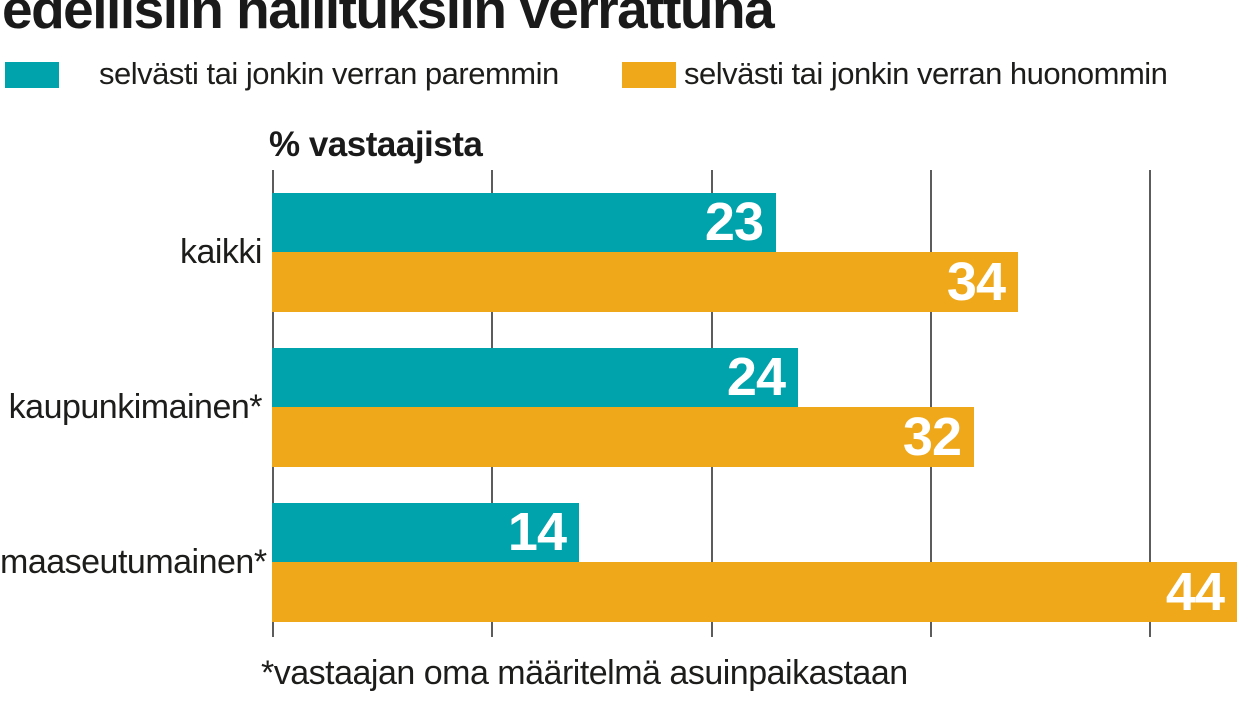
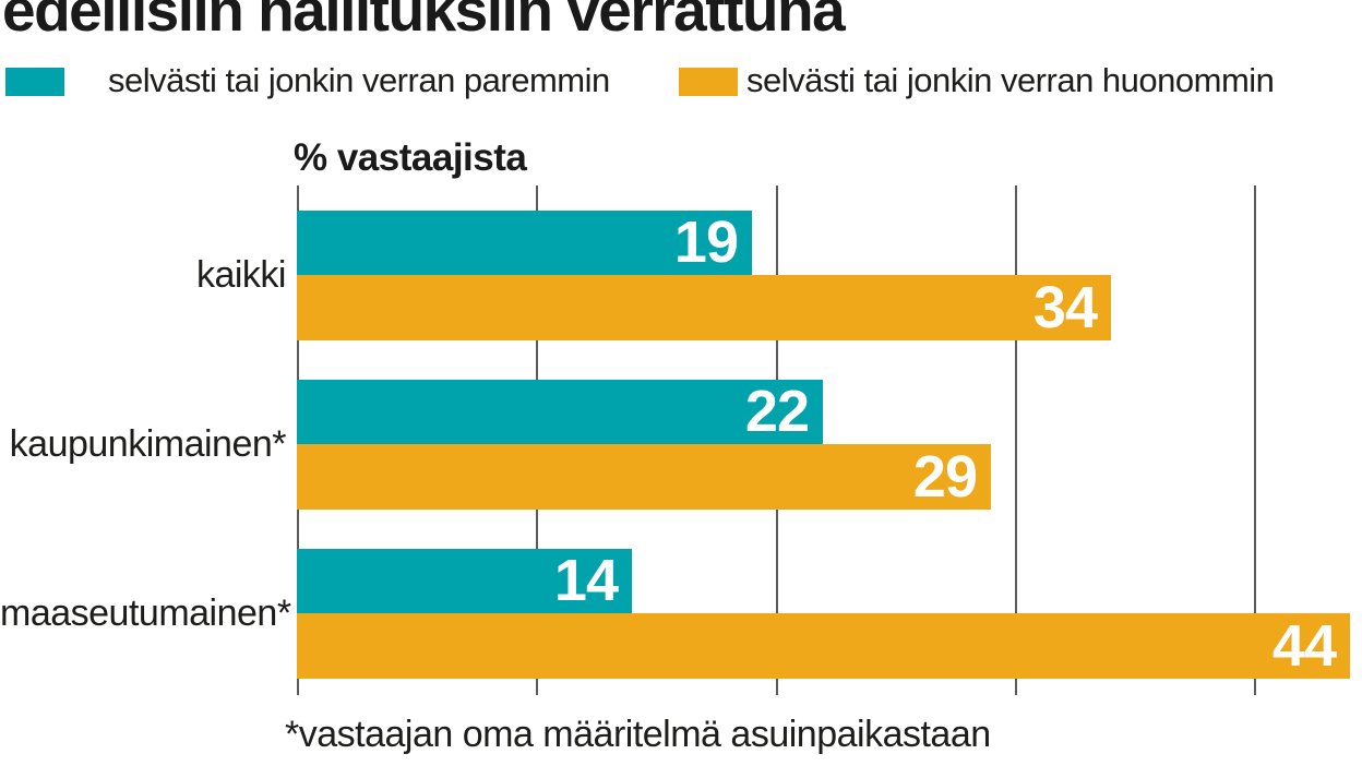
selvästi tai jonkin verran paremmin/kaikki: 23 -> 19
selvästi tai jonkin verran paremmin/kaupunkimainen*: 24 -> 22
selvästi tai jonkin verran huonommin/kaupunkimainen*: 32 -> 29
